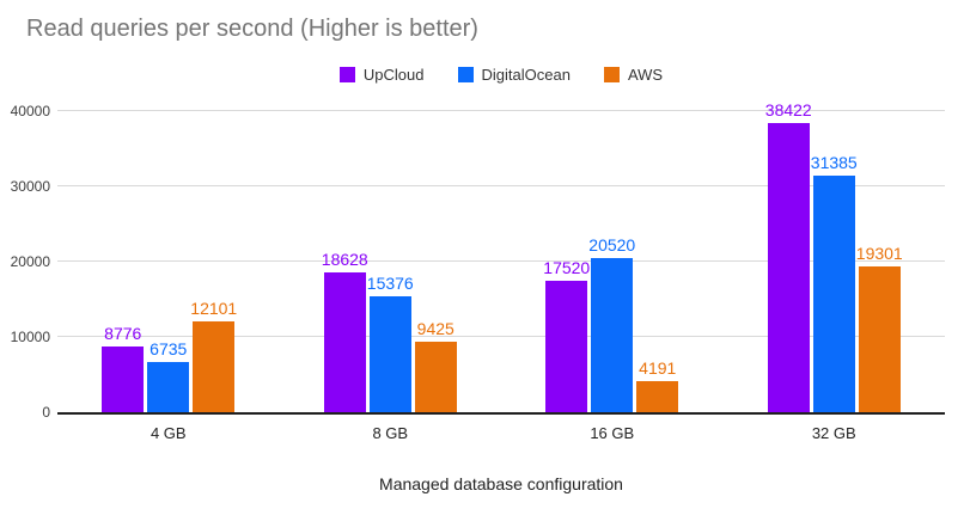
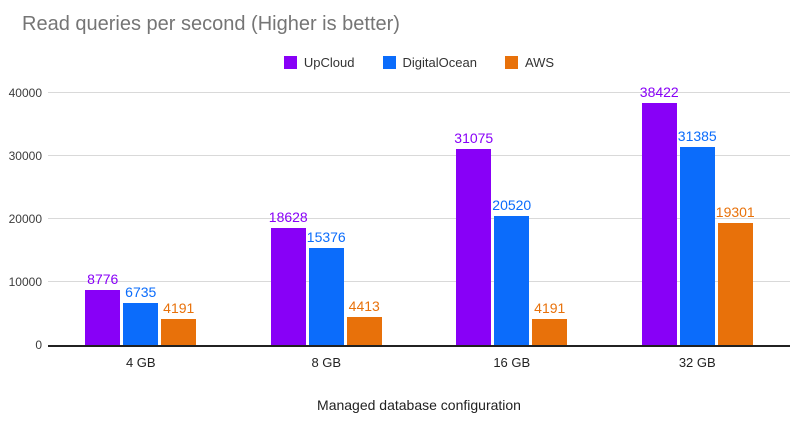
AWS/4 GB: 12101 -> 4191
AWS/8 GB: 9425 -> 4413
UpCloud/16 GB: 17520 -> 31075
